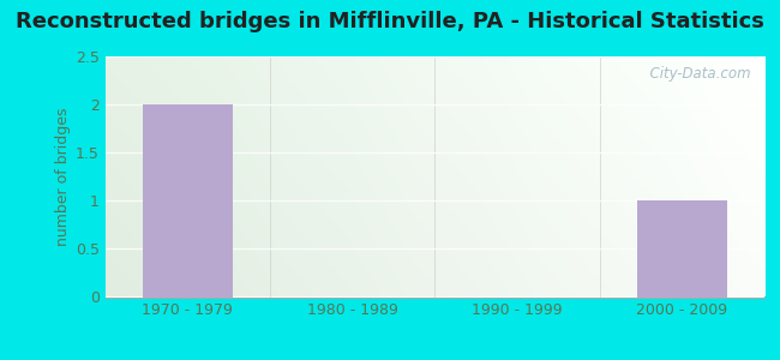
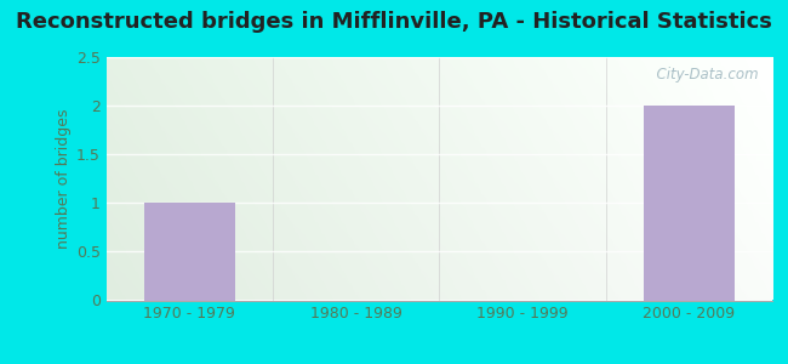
1970 - 1979: 2 -> 1
2000 - 2009: 1 -> 2
